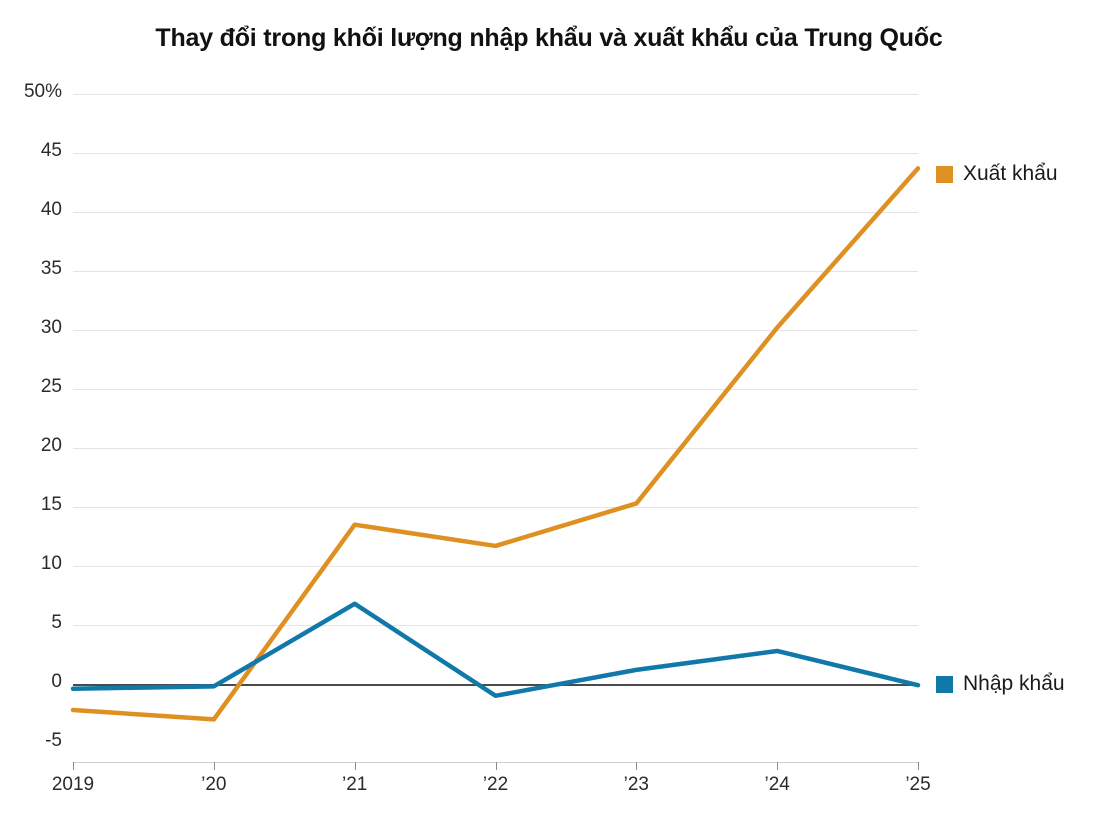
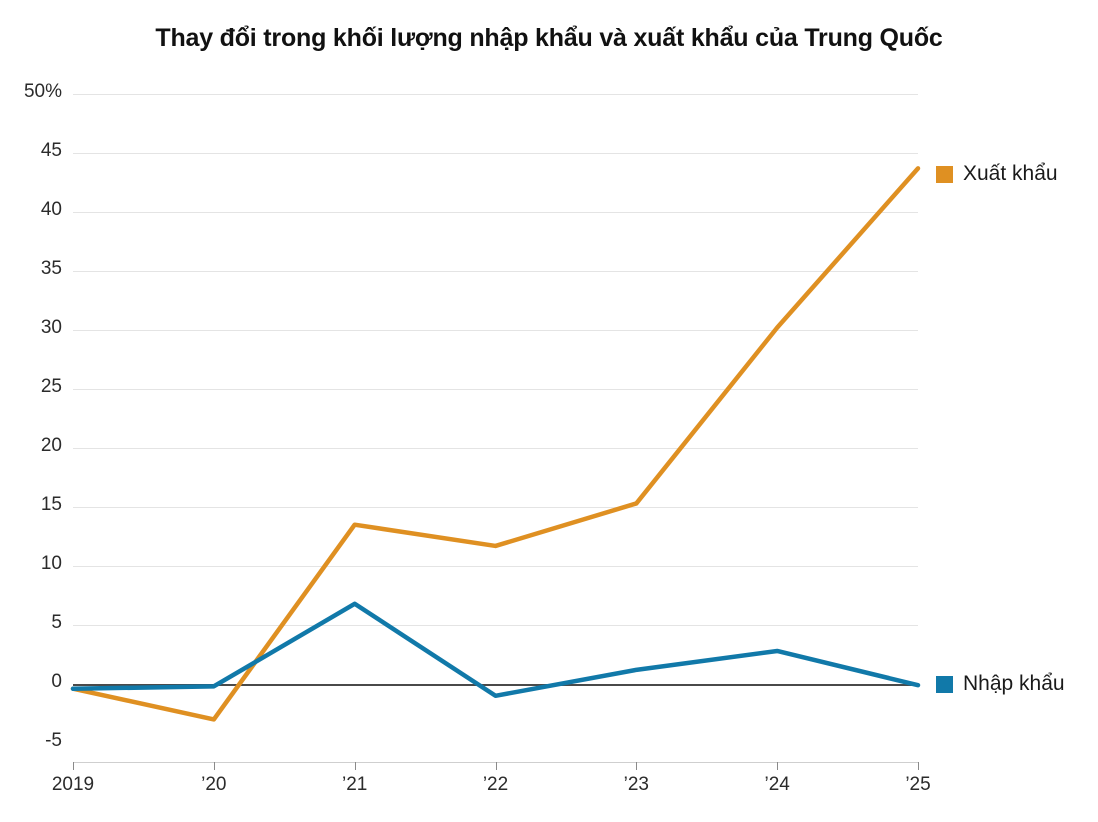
Xuất khẩu/2019: -2.2% -> -0.4%
